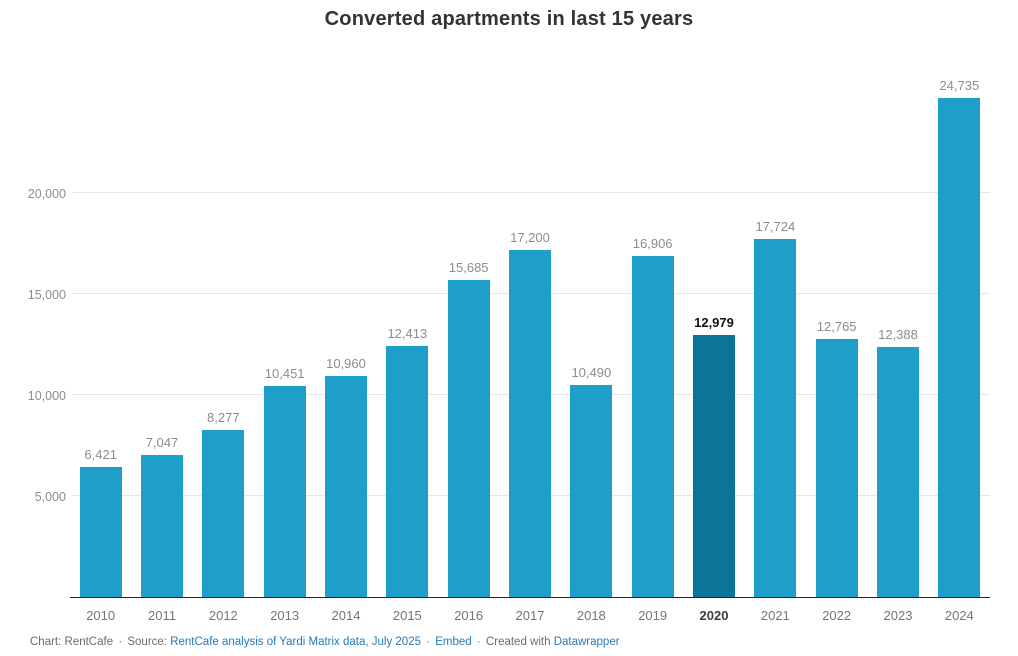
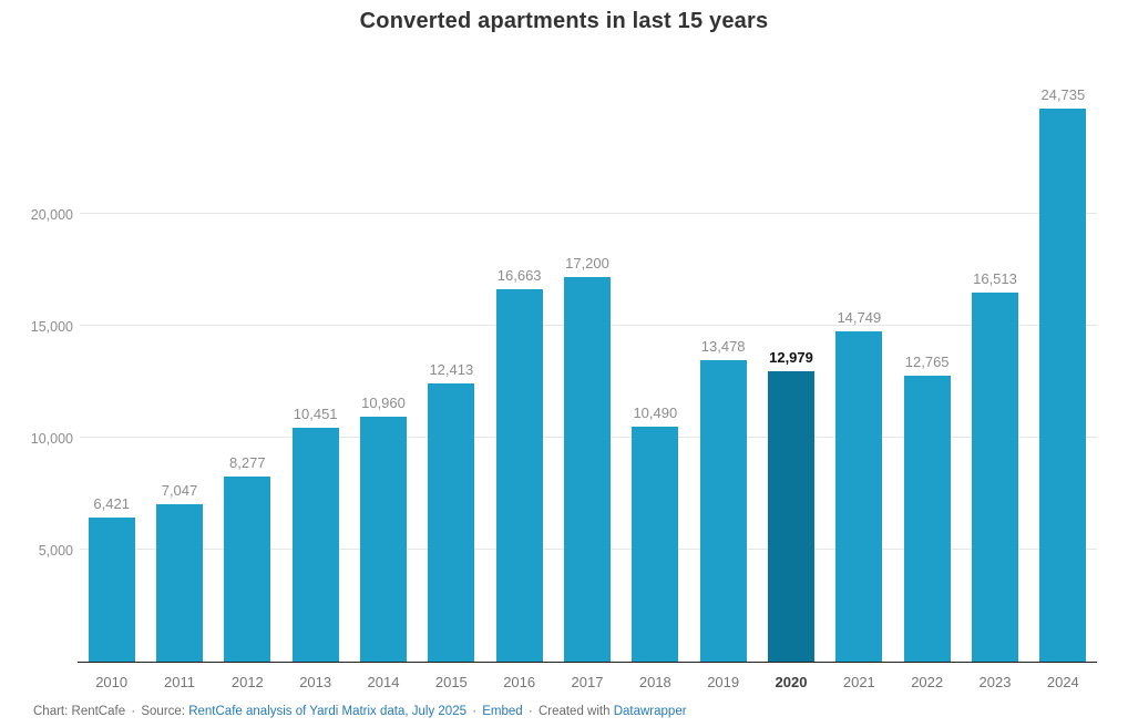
2016: 15,685 -> 16,663
2019: 16,906 -> 13,478
2021: 17,724 -> 14,749
2023: 12,388 -> 16,513
